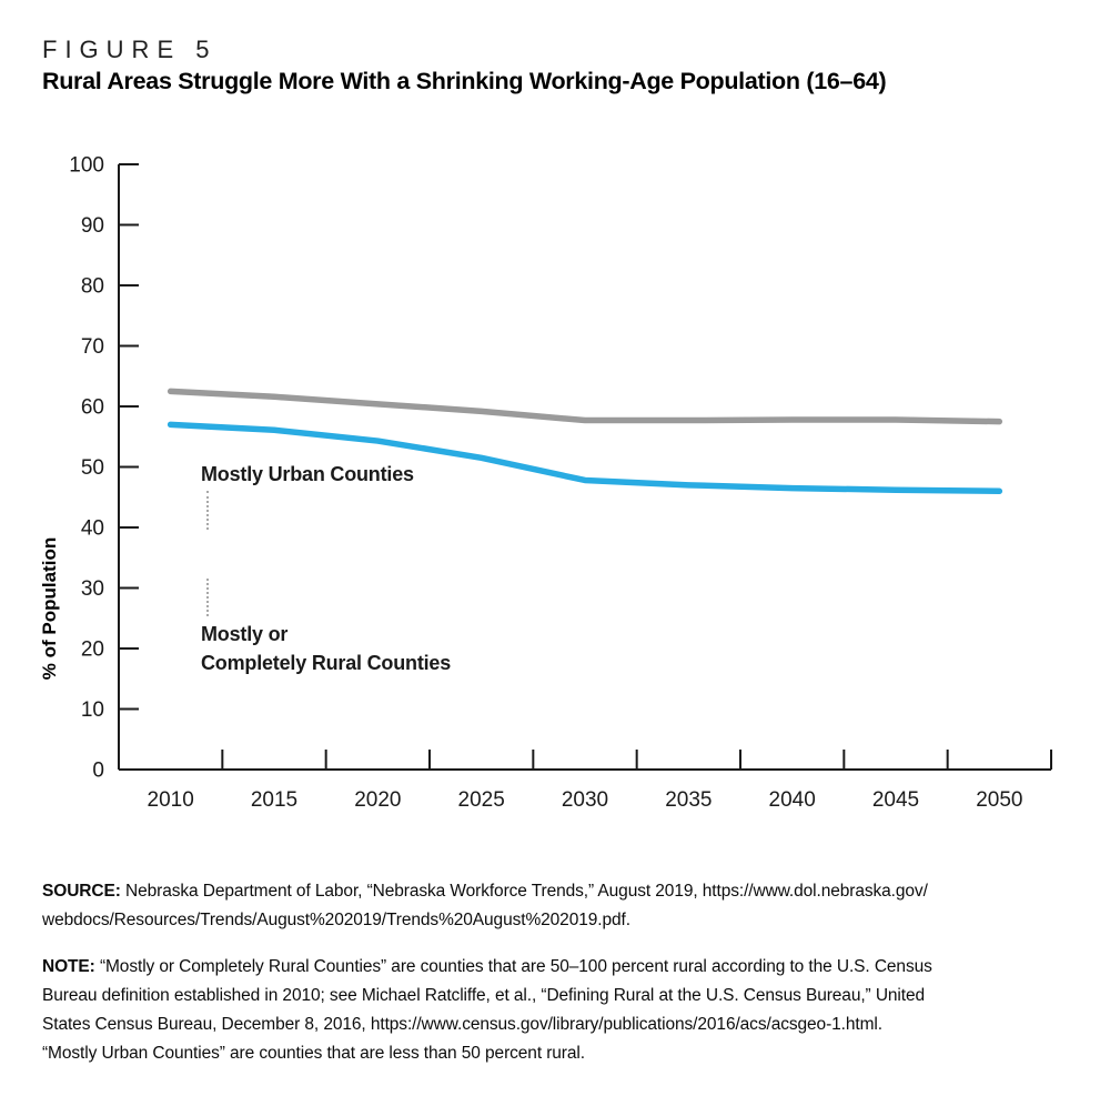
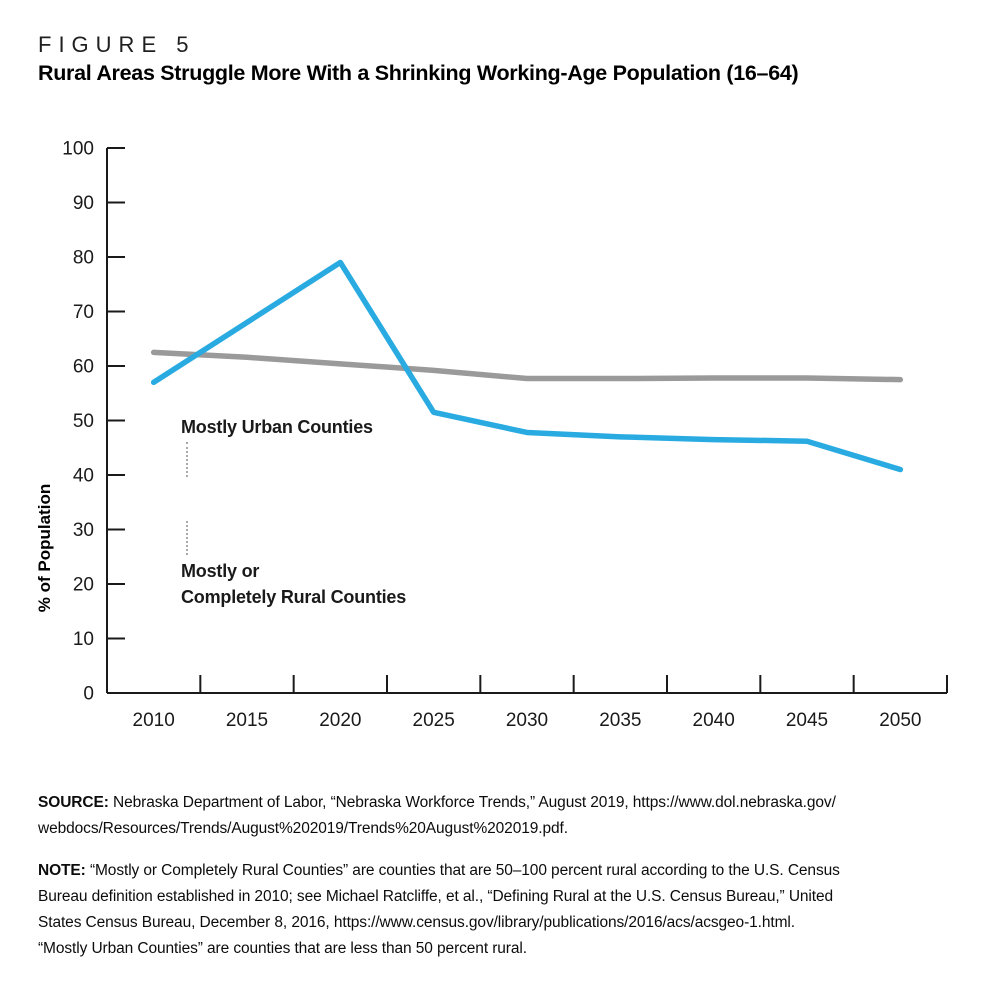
Mostly or Completely Rural Counties/2015: 56 -> 68
Mostly or Completely Rural Counties/2020: 54 -> 79
Mostly or Completely Rural Counties/2050: 46 -> 41
